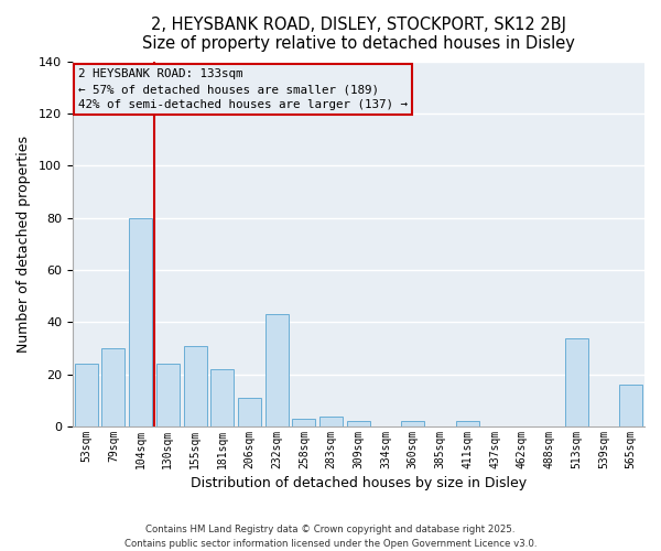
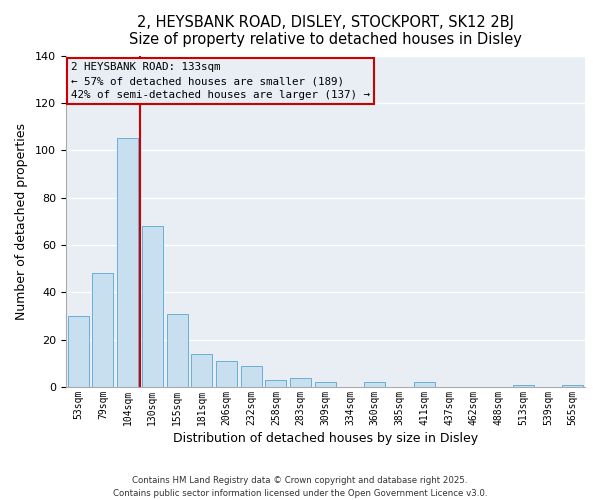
53sqm: 24 -> 30
79sqm: 30 -> 48
104sqm: 80 -> 105
130sqm: 24 -> 68
181sqm: 22 -> 14
232sqm: 43 -> 9
513sqm: 34 -> 1
565sqm: 16 -> 1
